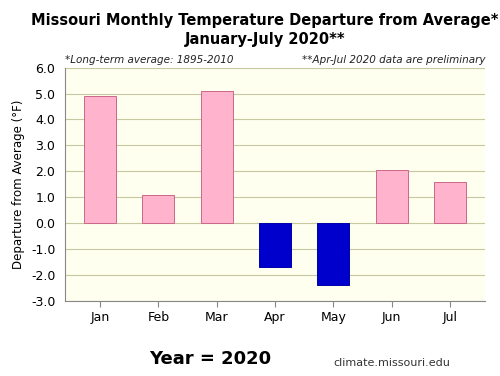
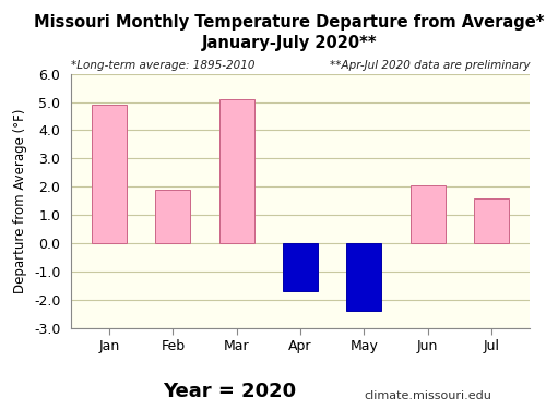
Feb: 1.10 -> 1.90
